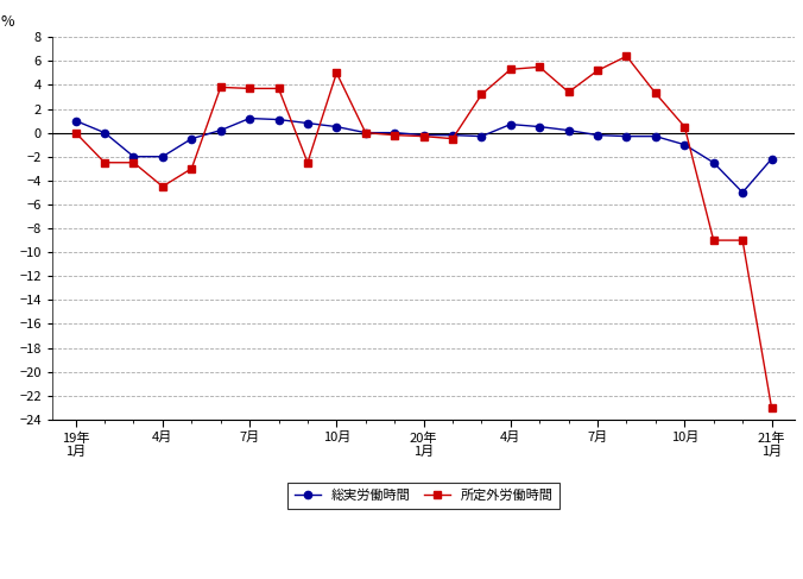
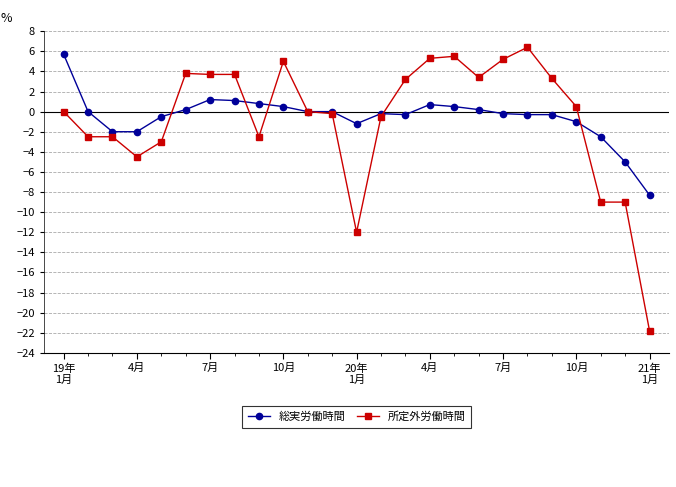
総実労働時間/19年 1月: 1.0 -> 5.7
総実労働時間/20年 1月: -0.2 -> -1.2
所定外労働時間/20年 1月: -0.3 -> -12.0
総実労働時間/21年 1月: -2.2 -> -8.3
所定外労働時間/21年 1月: -23.0 -> -21.8
